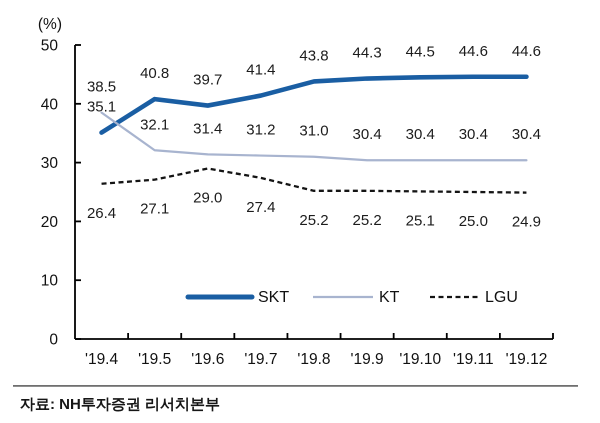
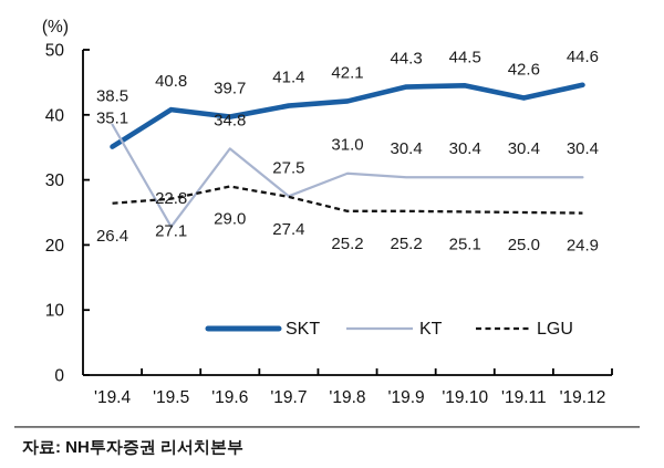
KT/'19.5: 32.1 -> 22.8
KT/'19.6: 31.4 -> 34.8
KT/'19.7: 31.2 -> 27.5
SKT/'19.8: 43.8 -> 42.1
SKT/'19.11: 44.6 -> 42.6
